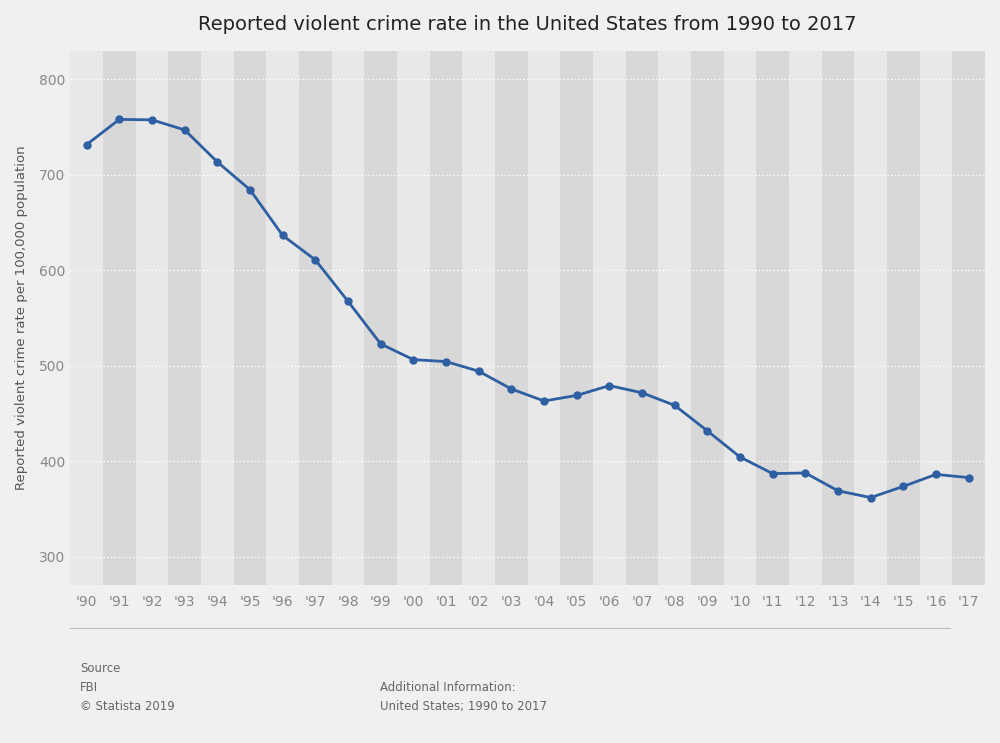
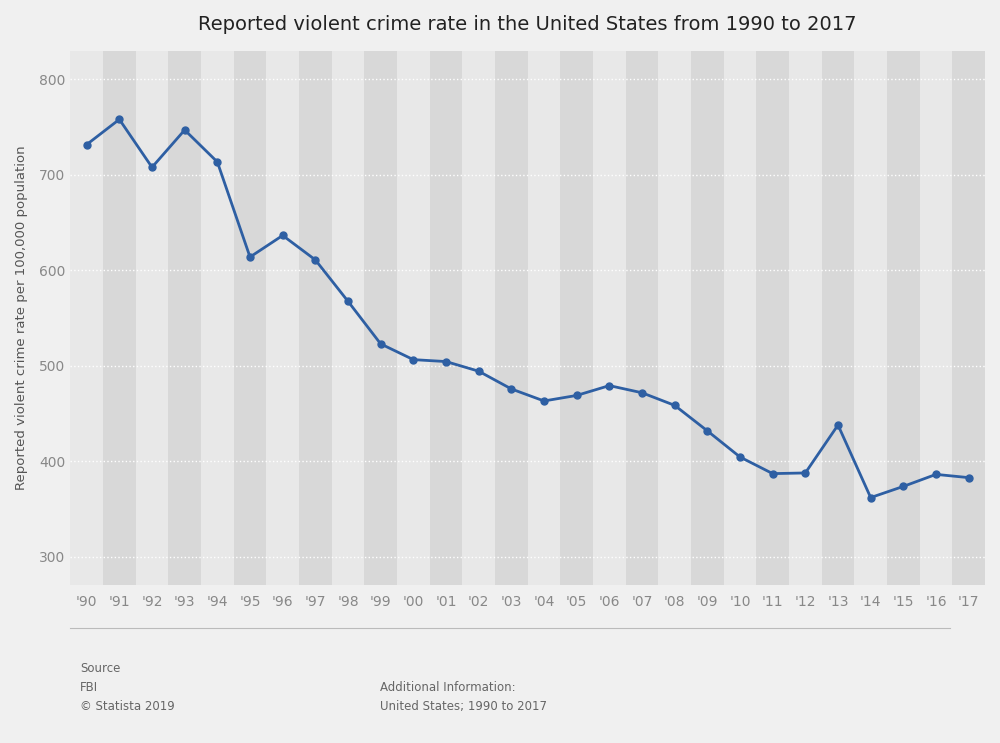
'92: 758 -> 708
'95: 684 -> 614
'13: 369 -> 438
